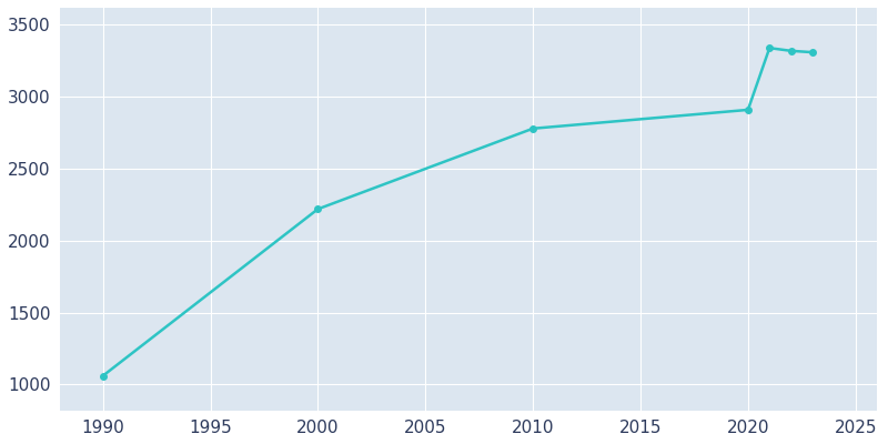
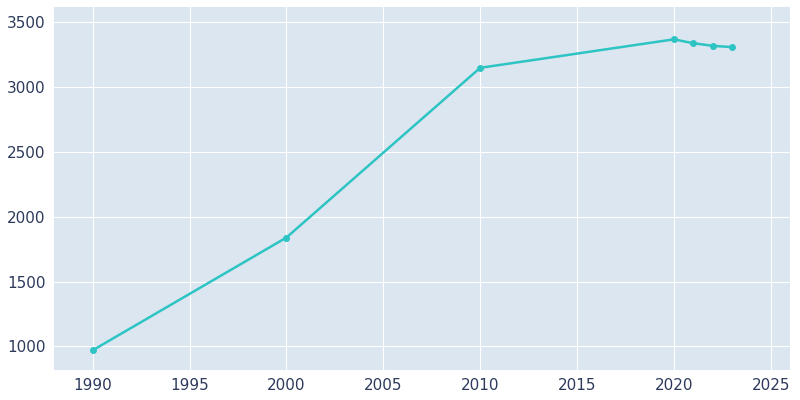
1990: 1060 -> 970
2000: 2220 -> 1840
2010: 2780 -> 3150
2020: 2910 -> 3370
